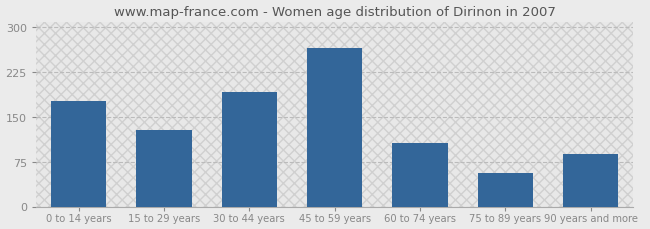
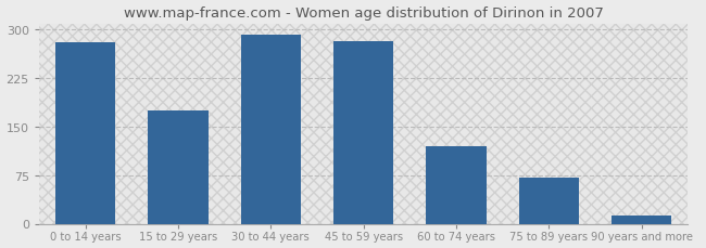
0 to 14 years: 176 -> 280
15 to 29 years: 128 -> 175
30 to 44 years: 192 -> 293
45 to 59 years: 266 -> 283
60 to 74 years: 106 -> 120
75 to 89 years: 56 -> 72
90 years and more: 88 -> 12
